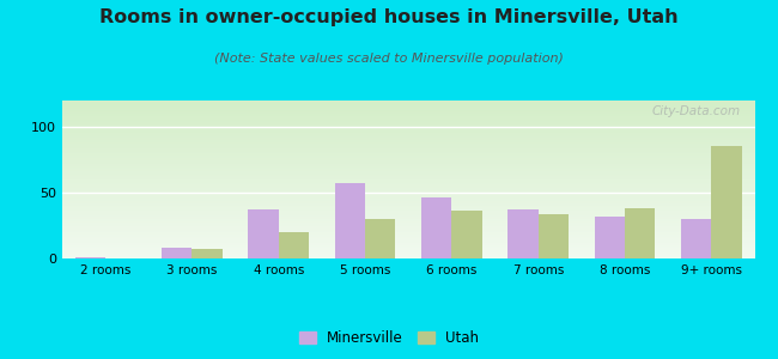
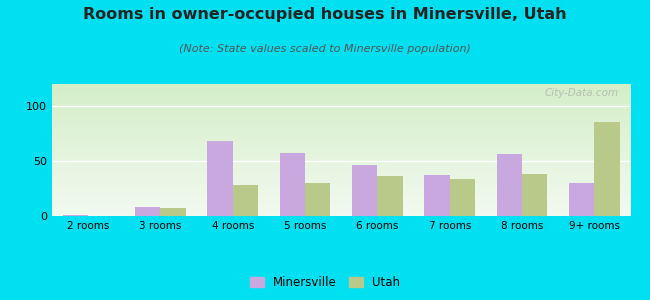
Minersville/4 rooms: 37 -> 68
Utah/4 rooms: 20 -> 28
Minersville/8 rooms: 32 -> 56
